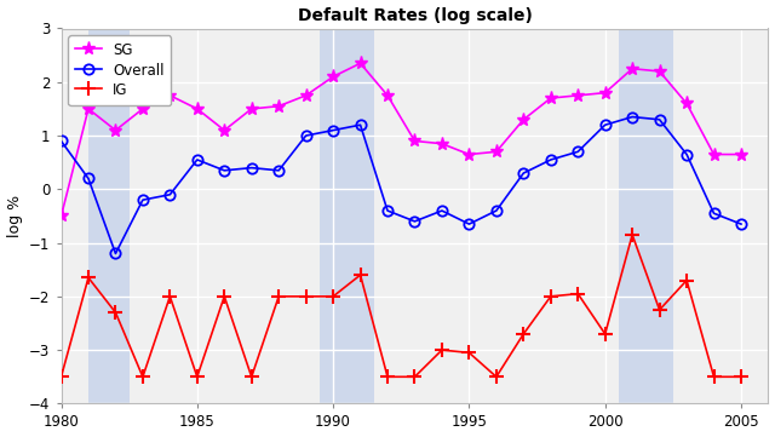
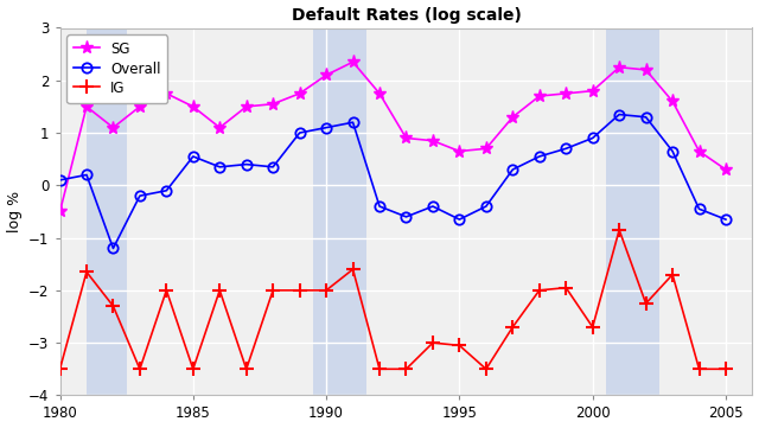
Overall/1980: 0.90 -> 0.10
Overall/2000: 1.20 -> 0.90
SG/2005: 0.65 -> 0.30
